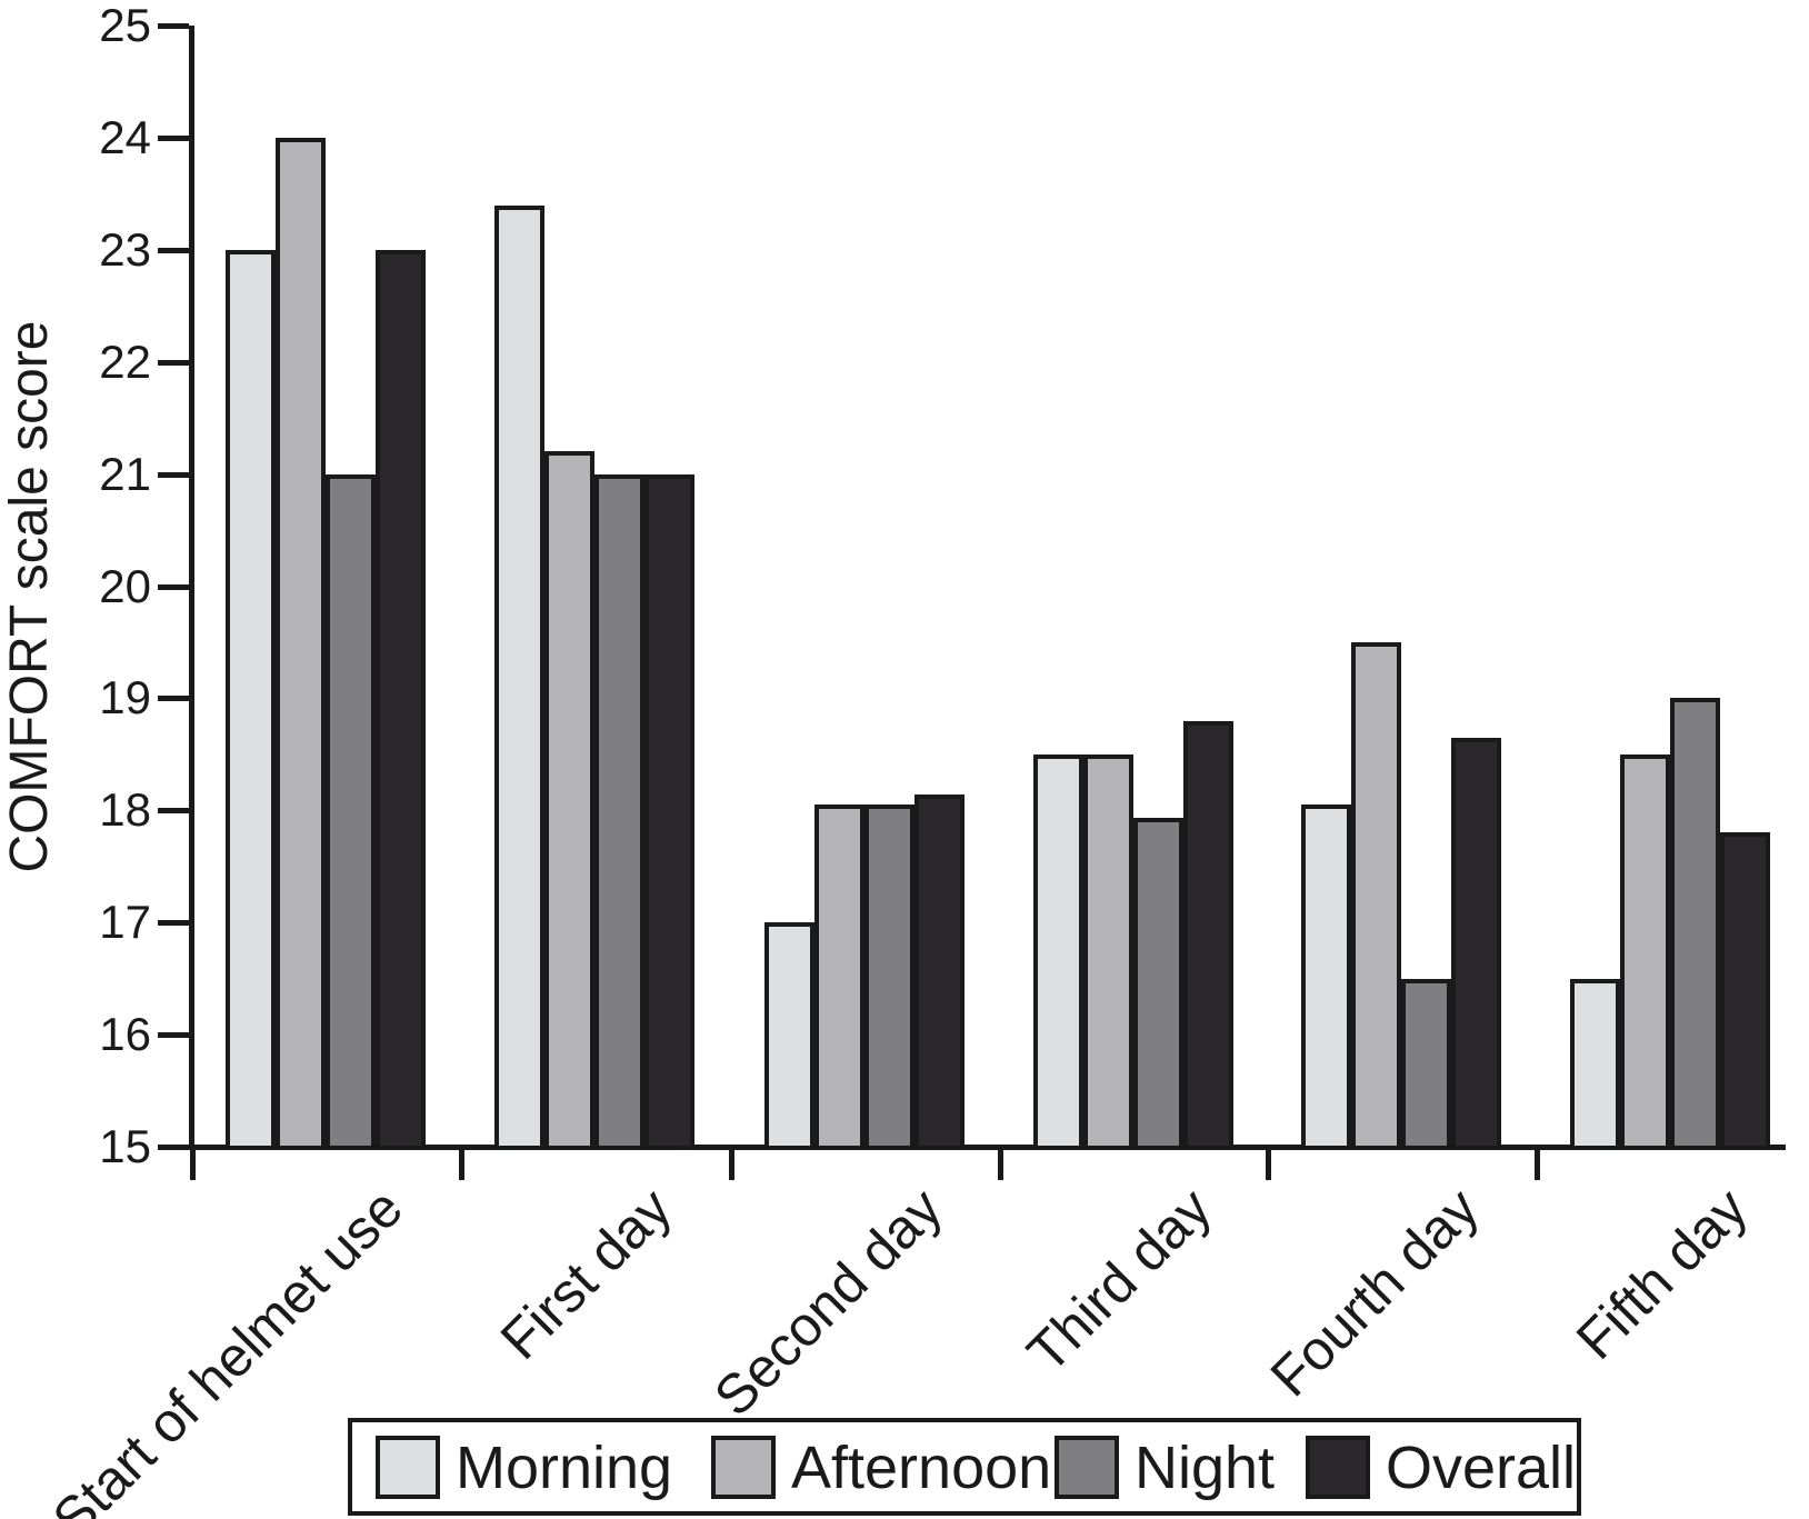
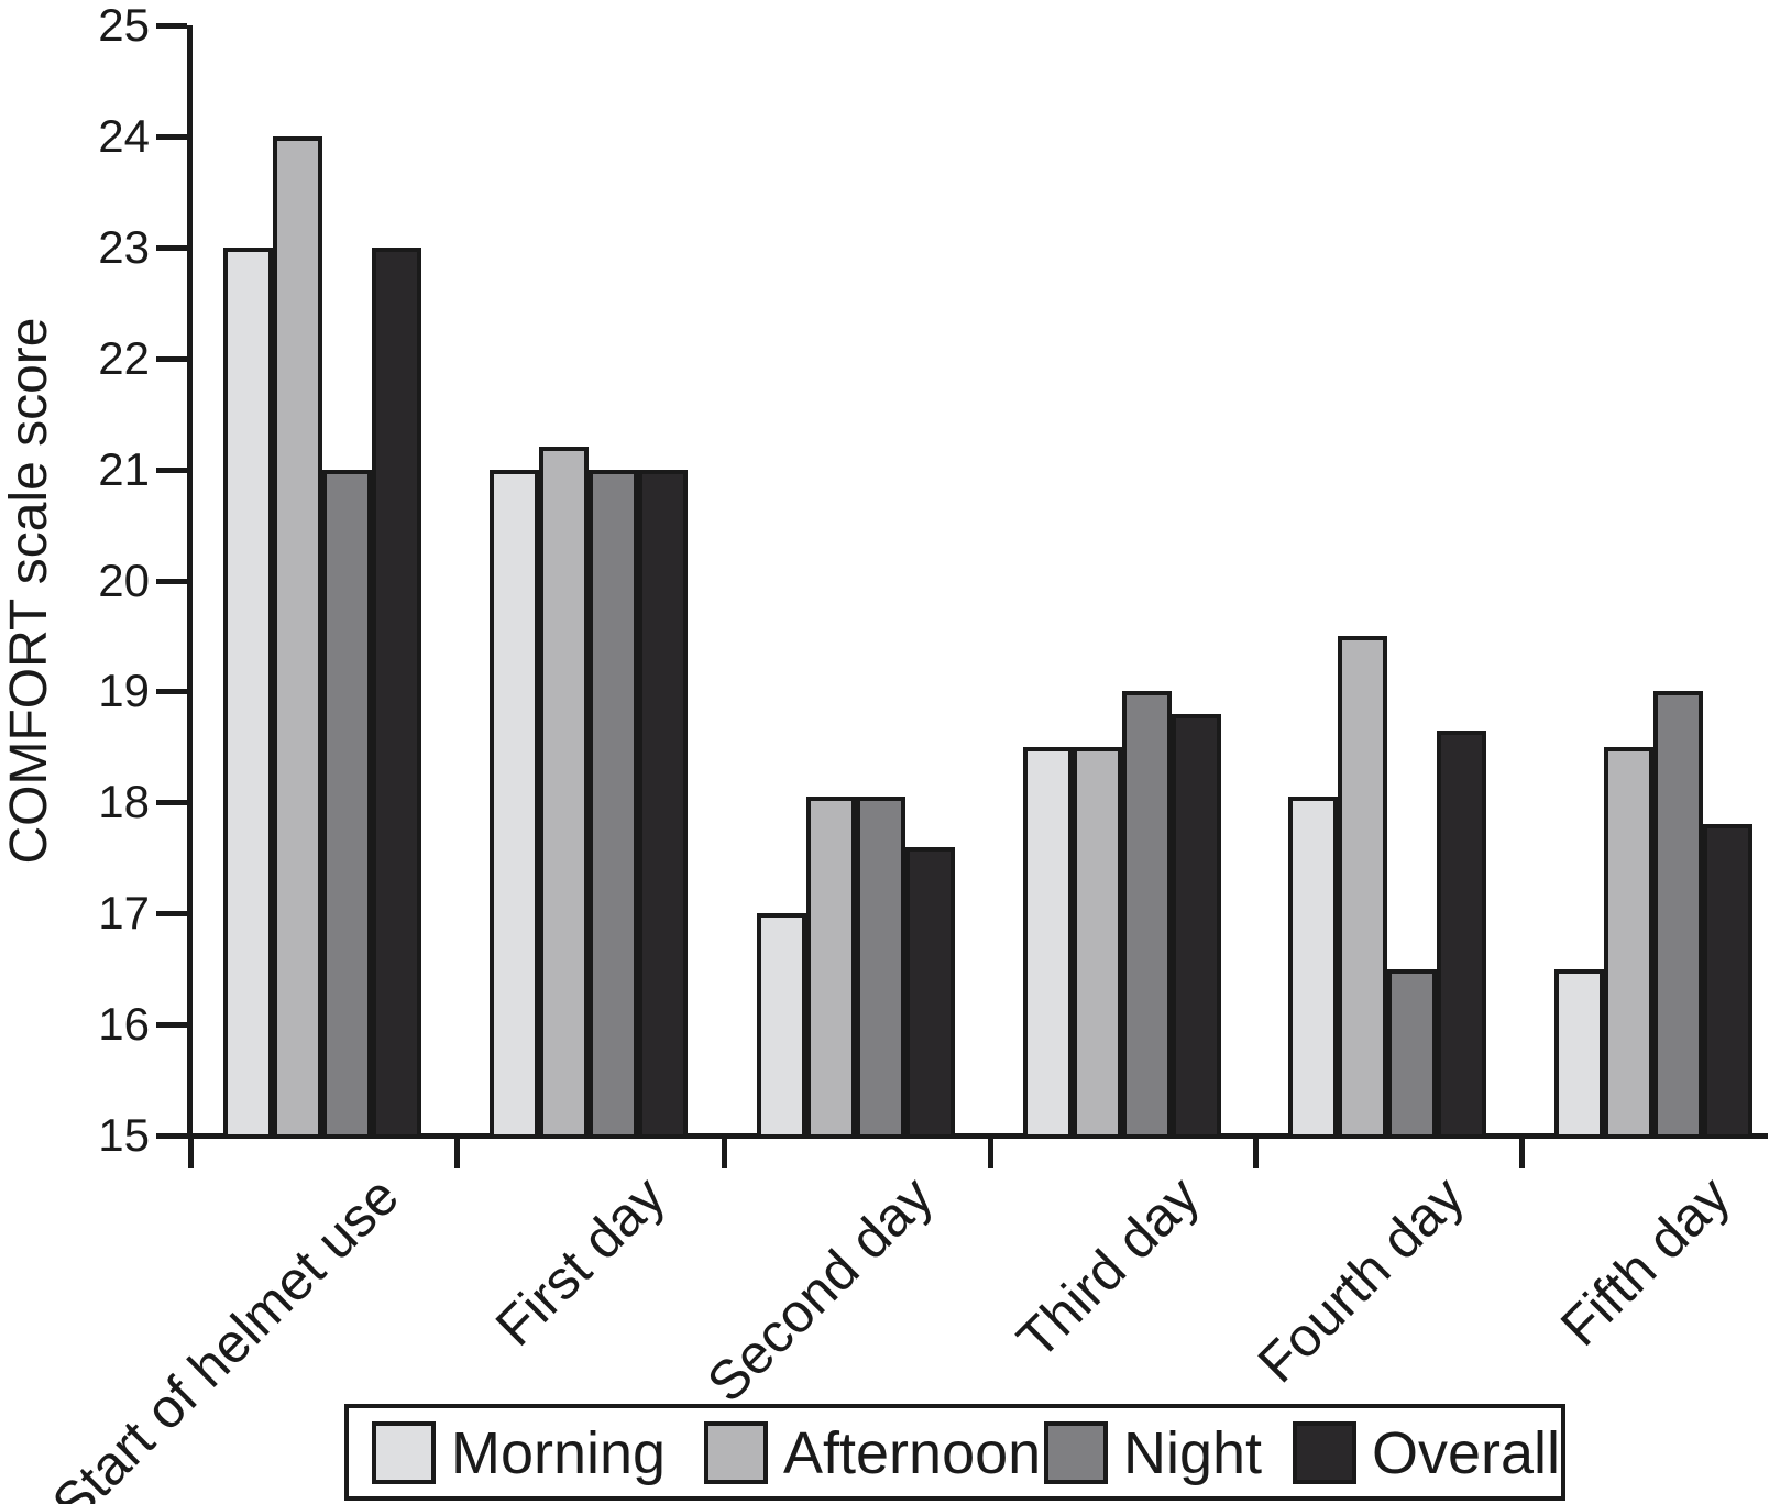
Morning/First day: 23.39 -> 21.00
Overall/Second day: 18.14 -> 17.60
Night/Third day: 17.93 -> 19.00
